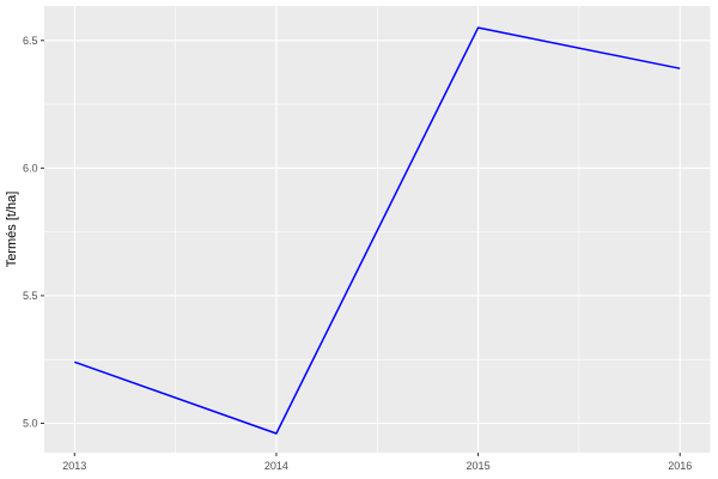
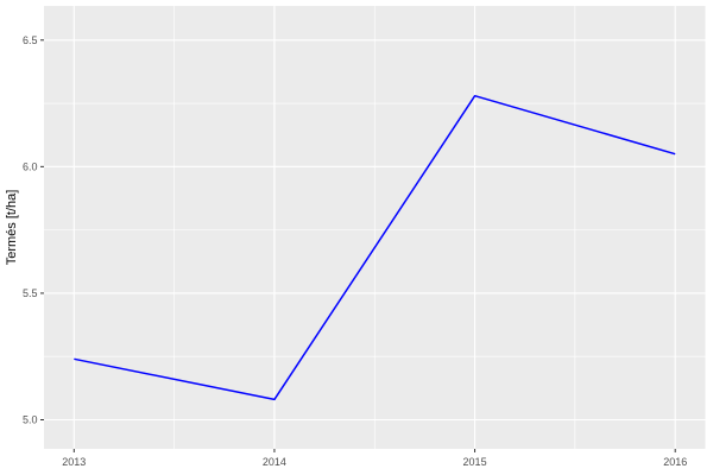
2014: 4.96 -> 5.08
2015: 6.55 -> 6.28
2016: 6.39 -> 6.05
